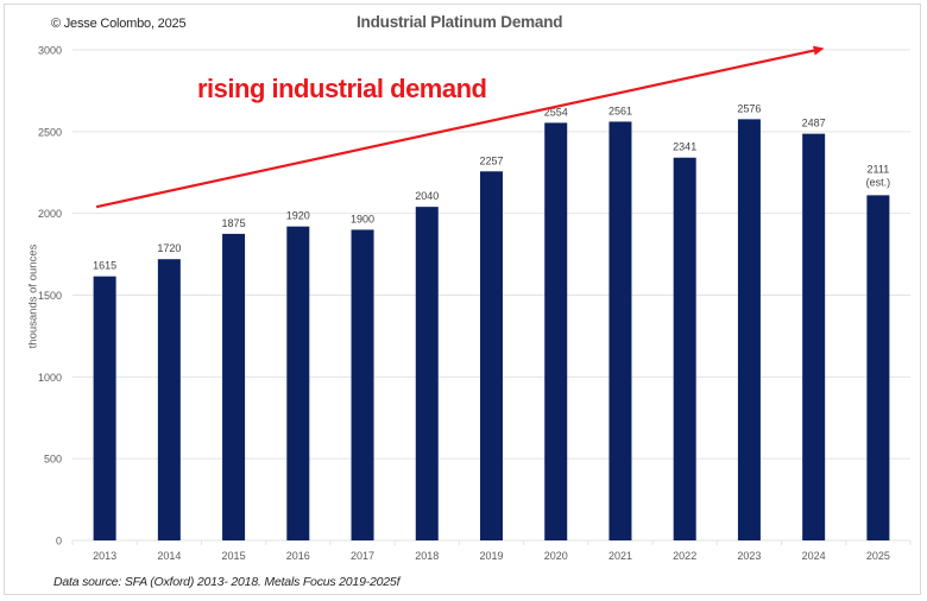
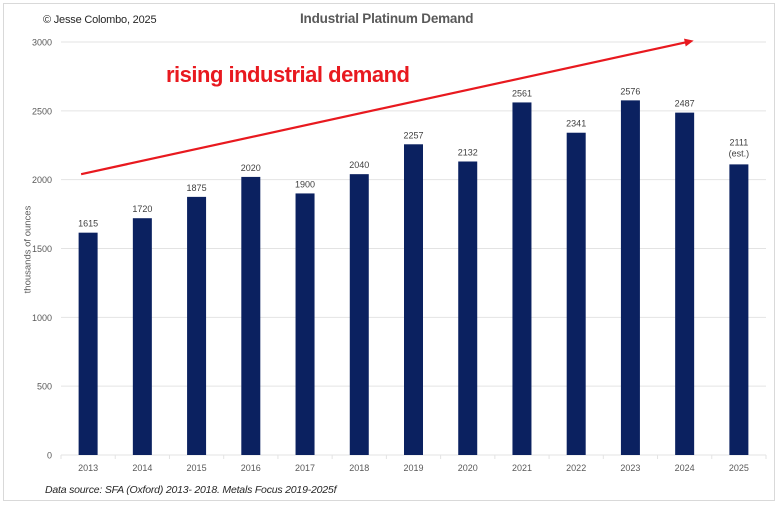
2016: 1920 -> 2020
2020: 2554 -> 2132
